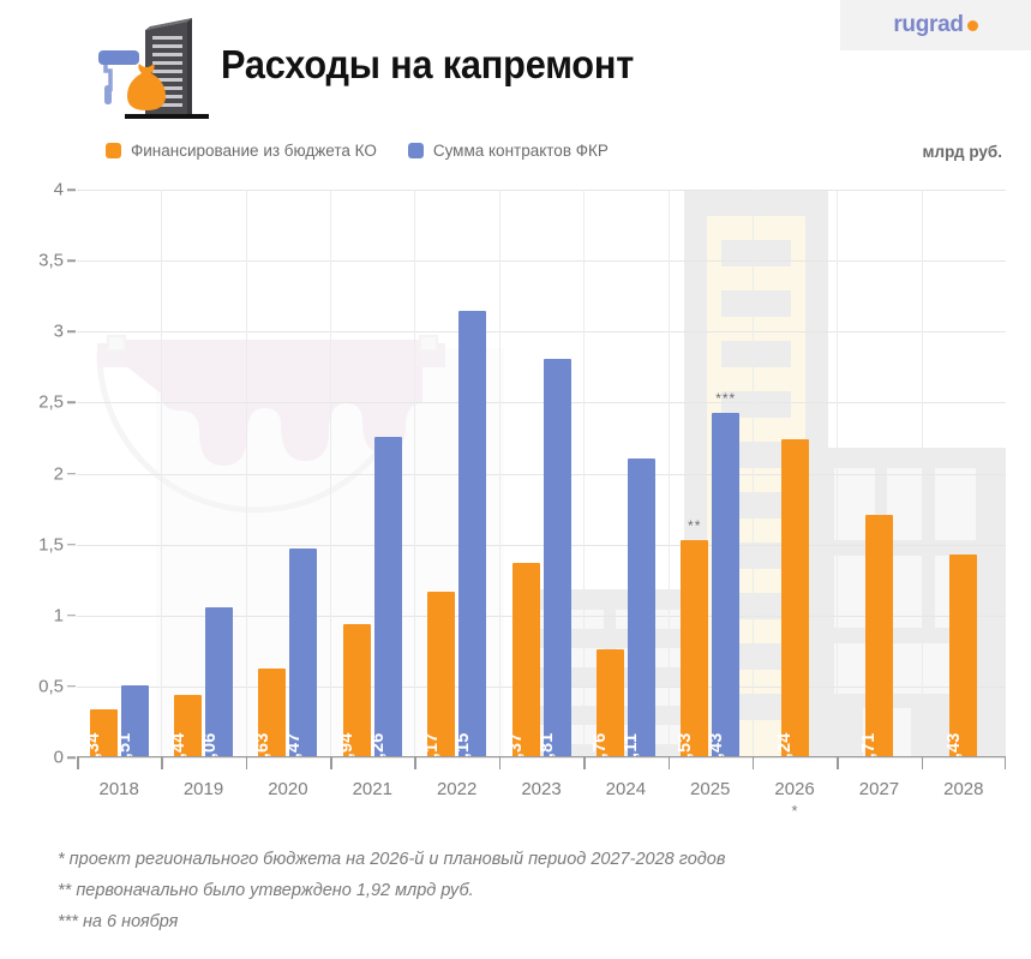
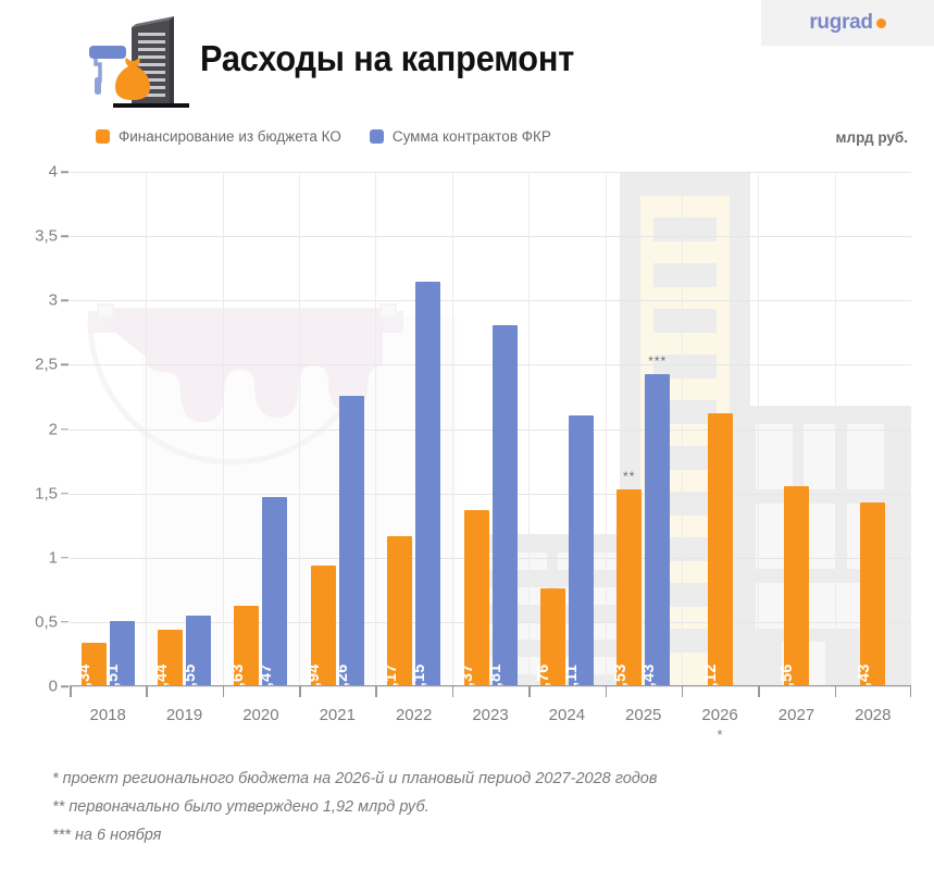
Сумма контрактов ФКР/2019: 1,06 -> 0,55
Финансирование из бюджета КО/2026: 2,24 -> 2,12
Финансирование из бюджета КО/2027: 1,71 -> 1,56
